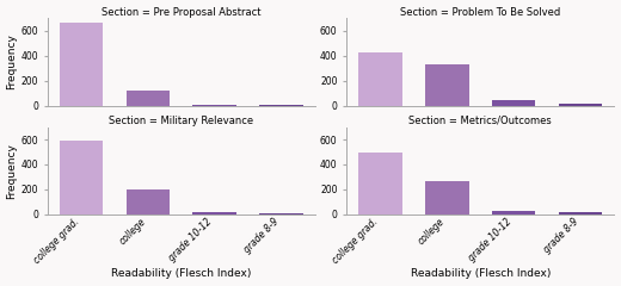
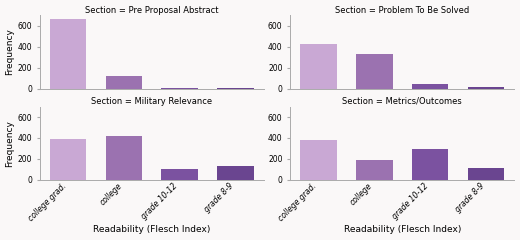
Section = Military Relevance/college grad.: 600 -> 390
Section = Military Relevance/college: 200 -> 420
Section = Military Relevance/grade 10-12: 20 -> 100
Section = Military Relevance/grade 8-9: 10 -> 130
Section = Metrics/Outcomes/college grad.: 500 -> 380
Section = Metrics/Outcomes/college: 260 -> 190
Section = Metrics/Outcomes/grade 10-12: 30 -> 290
Section = Metrics/Outcomes/grade 8-9: 10 -> 110
